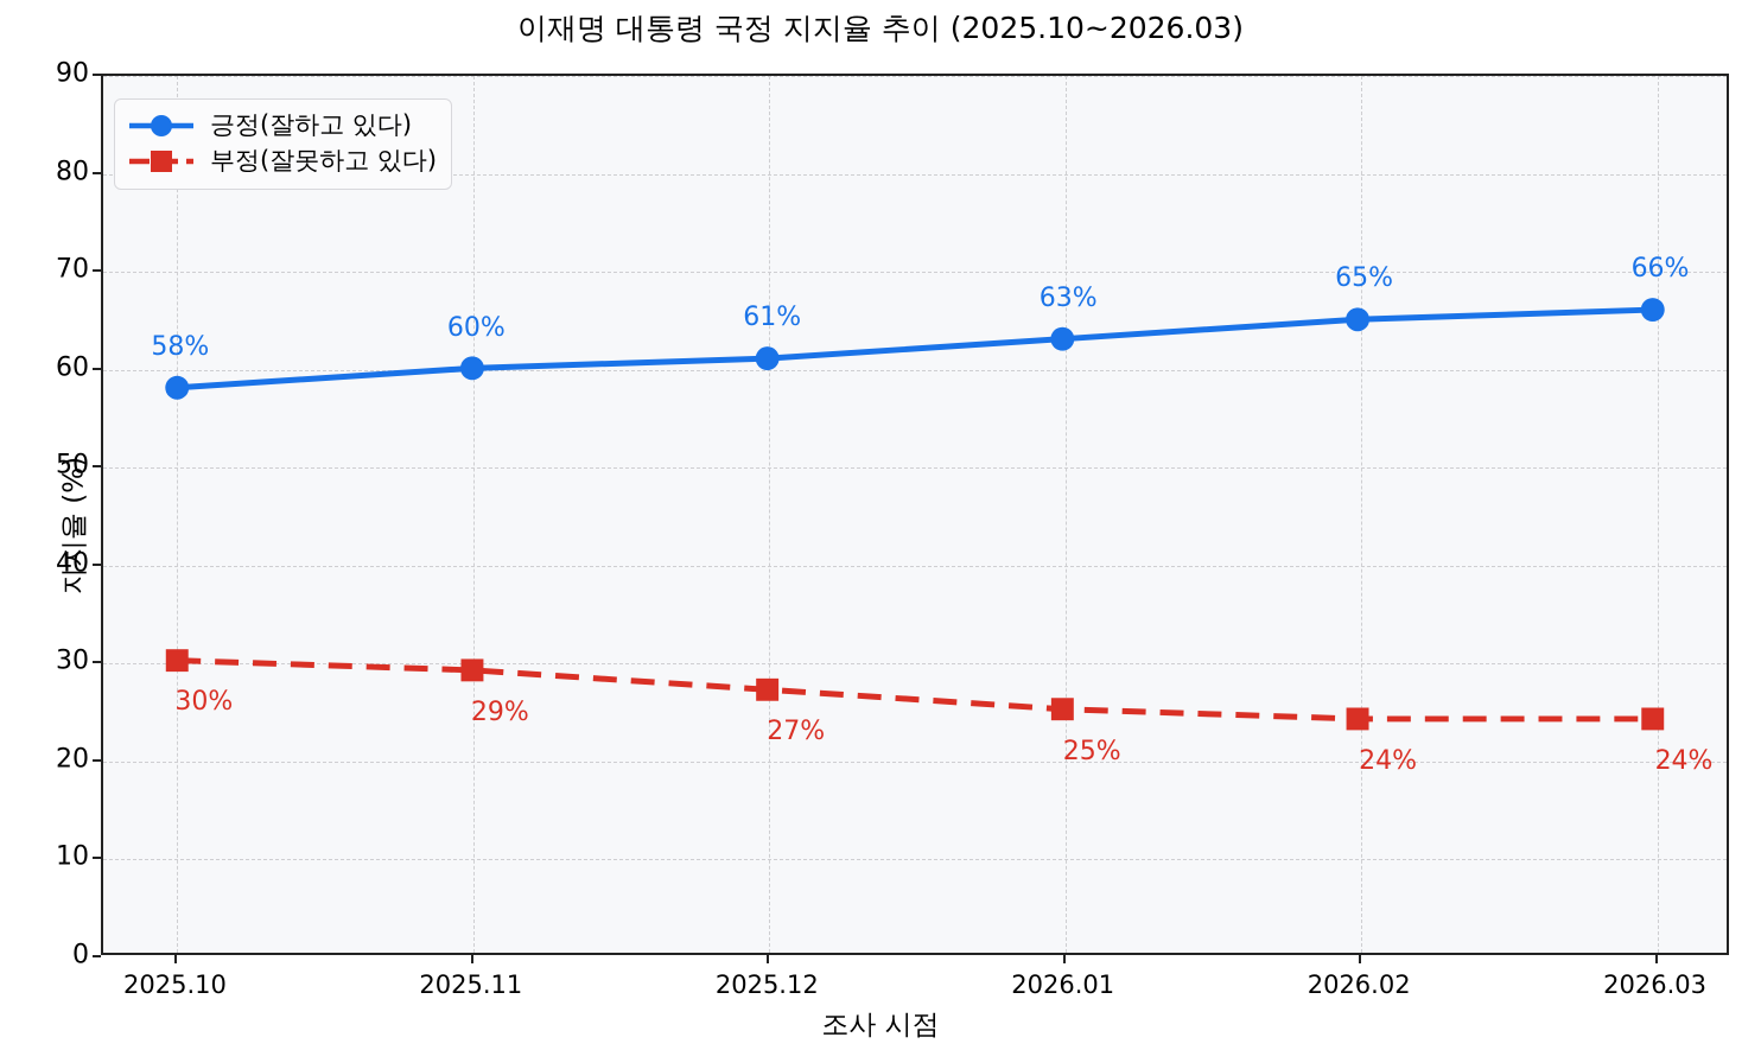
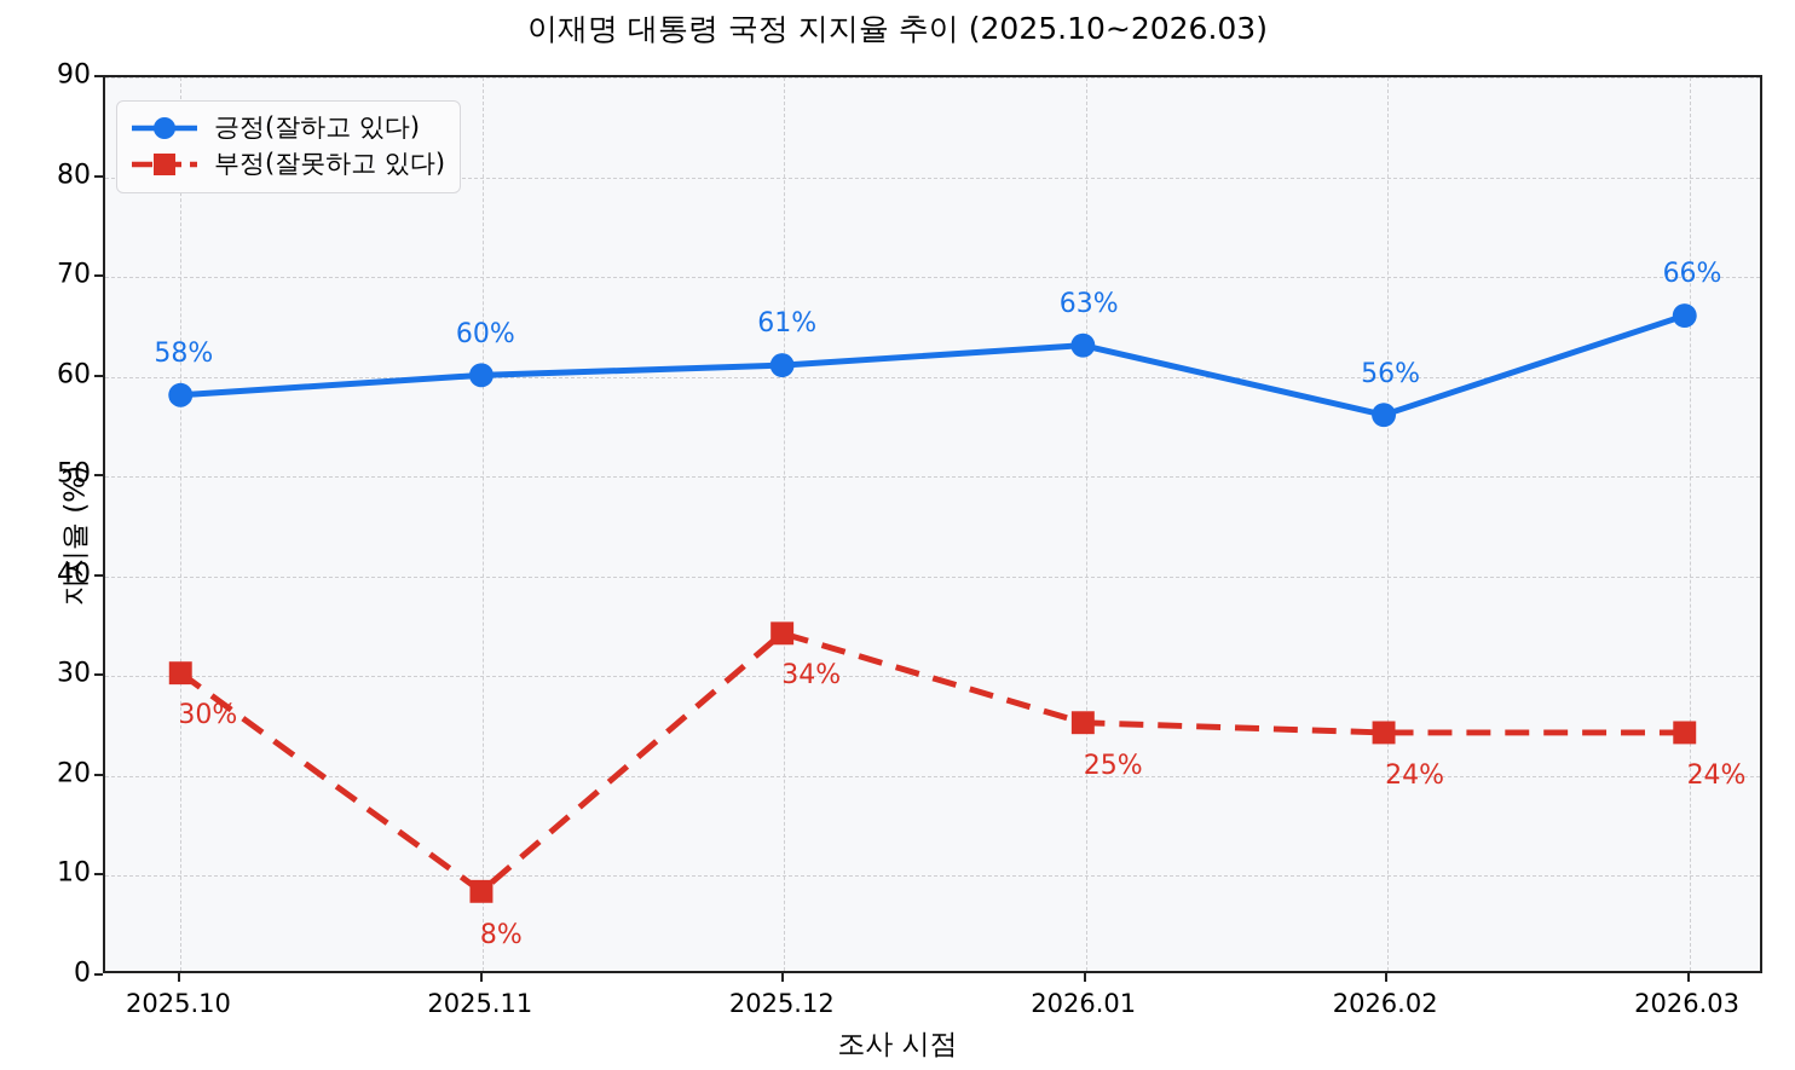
부정(잘못하고 있다)/2025.11: 29% -> 8%
부정(잘못하고 있다)/2025.12: 27% -> 34%
긍정(잘하고 있다)/2026.02: 65% -> 56%
